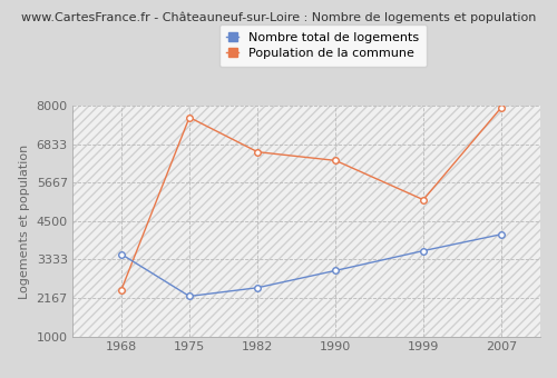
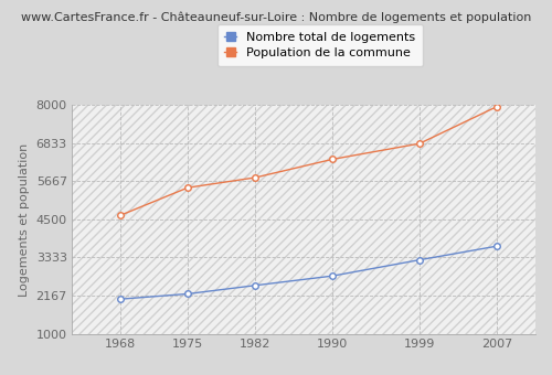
Nombre total de logements/1968: 3500 -> 2060
Population de la commune/1968: 2400 -> 4620
Population de la commune/1975: 7650 -> 5470
Population de la commune/1982: 6600 -> 5780
Nombre total de logements/1990: 3000 -> 2770
Nombre total de logements/1999: 3600 -> 3260
Population de la commune/1999: 5150 -> 6820
Nombre total de logements/2007: 4100 -> 3680
